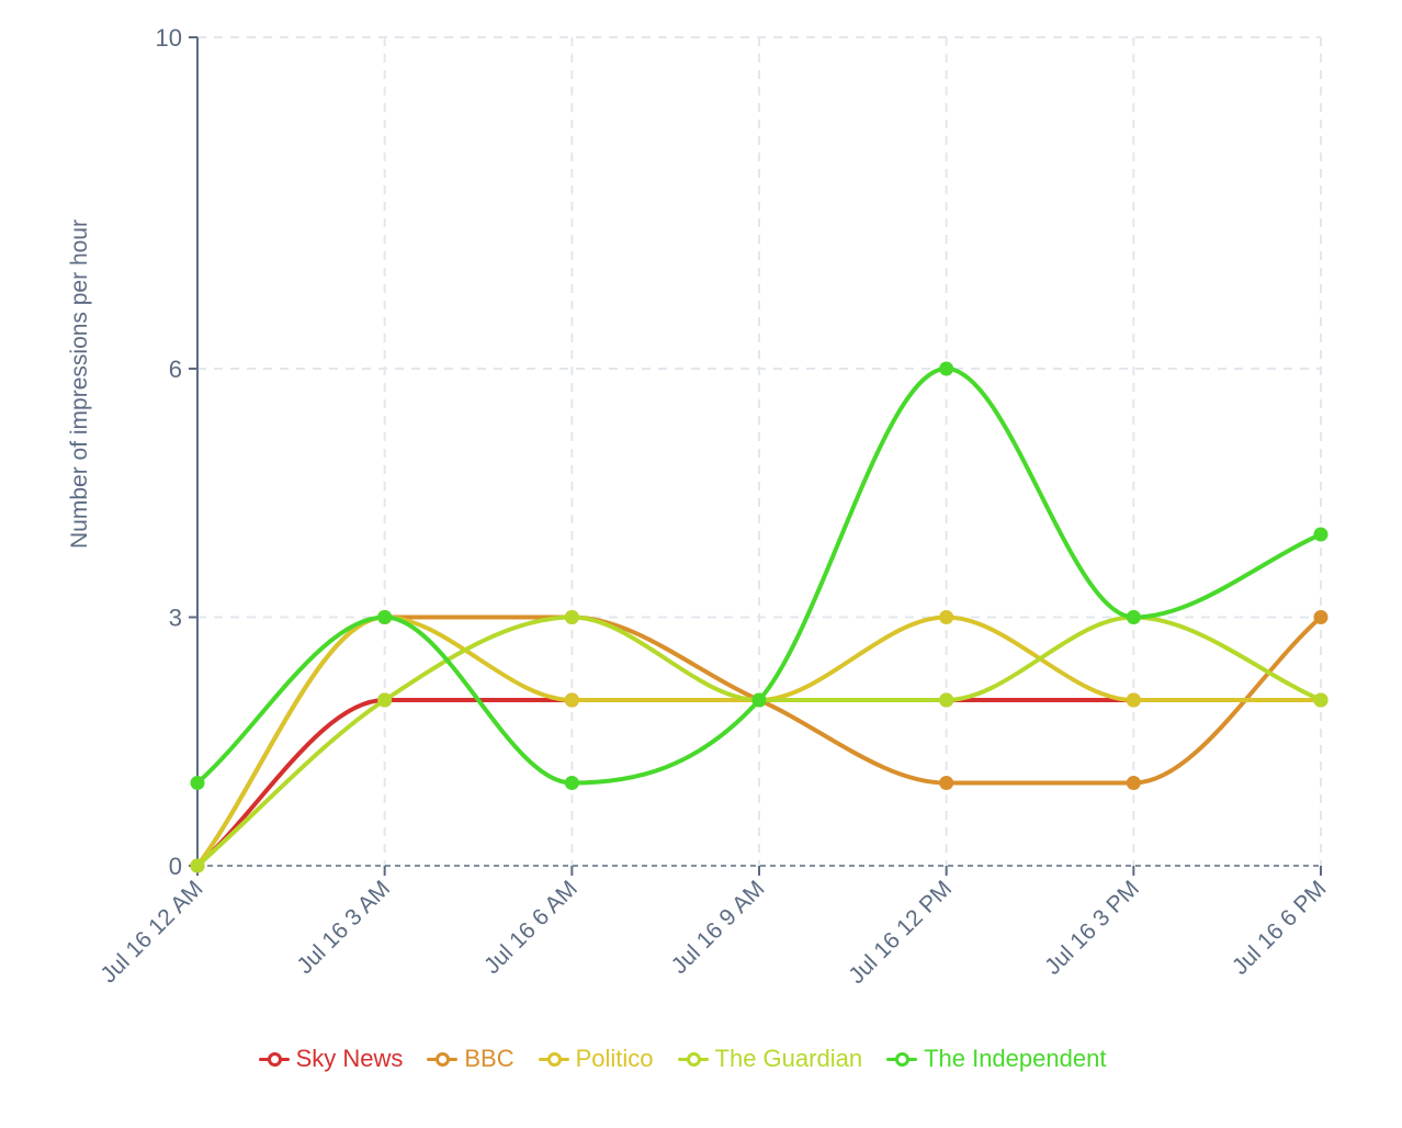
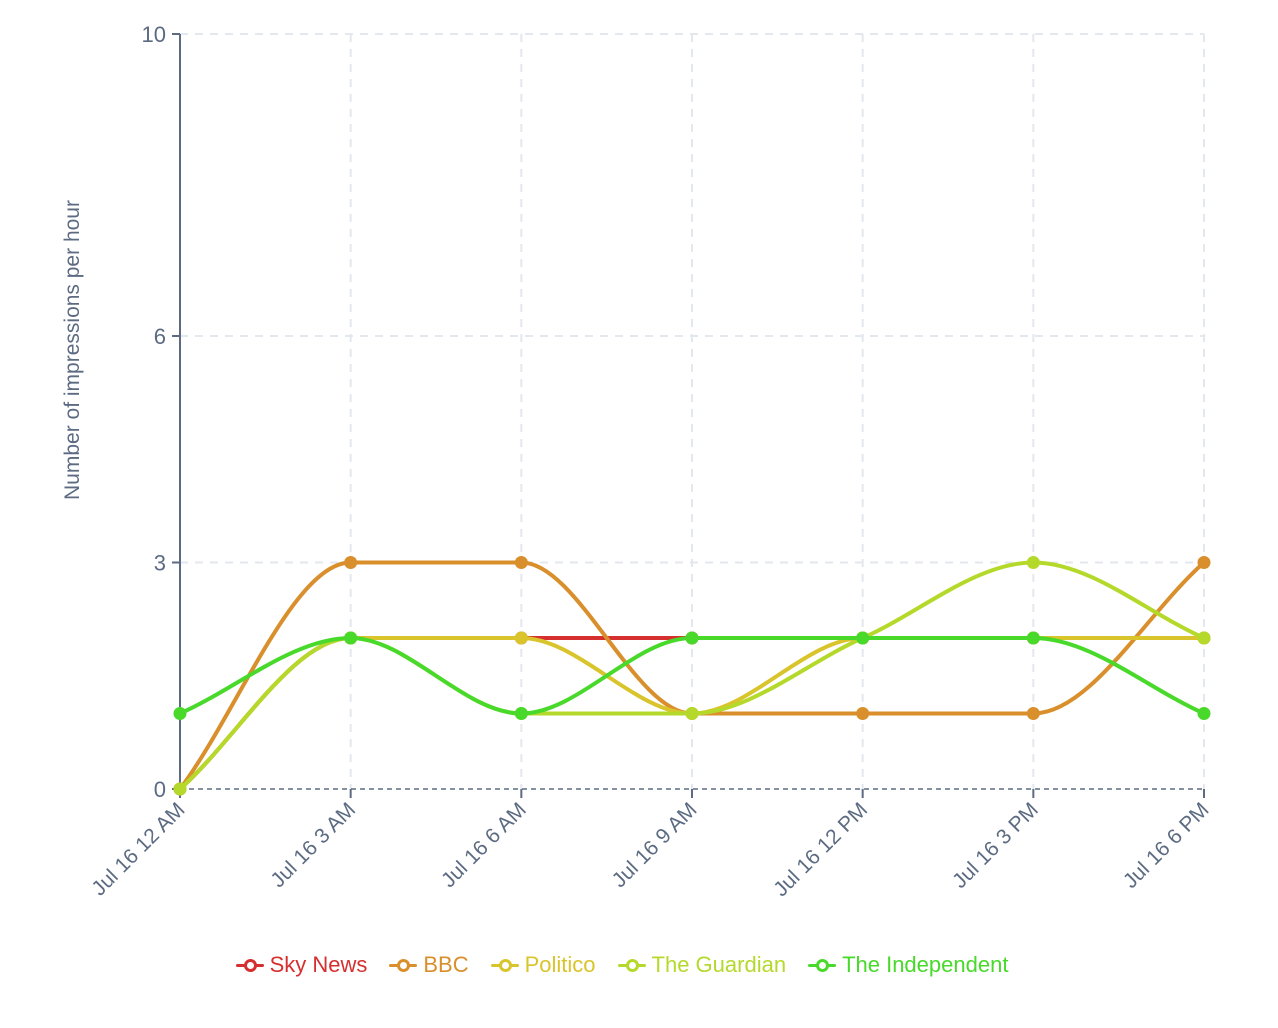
Politico/Jul 16 3 AM: 3 -> 2
The Independent/Jul 16 3 AM: 3 -> 2
The Guardian/Jul 16 6 AM: 3 -> 1
BBC/Jul 16 9 AM: 2 -> 1
Politico/Jul 16 9 AM: 2 -> 1
The Guardian/Jul 16 9 AM: 2 -> 1
Politico/Jul 16 12 PM: 3 -> 2
The Independent/Jul 16 12 PM: 6 -> 2
The Independent/Jul 16 3 PM: 3 -> 2
The Independent/Jul 16 6 PM: 4 -> 1
